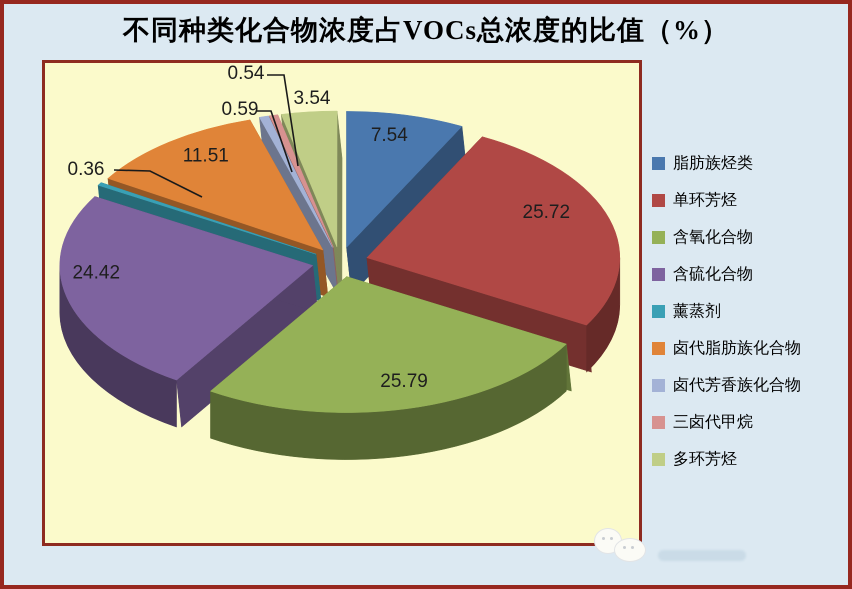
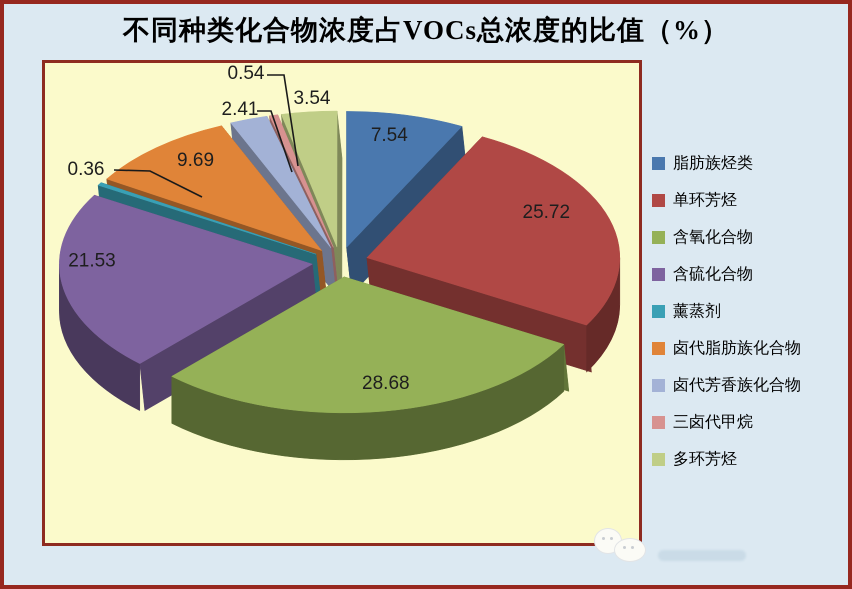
含氧化合物: 25.79 -> 28.68
含硫化合物: 24.42 -> 21.53
卤代脂肪族化合物: 11.51 -> 9.69
卤代芳香族化合物: 0.59 -> 2.41
